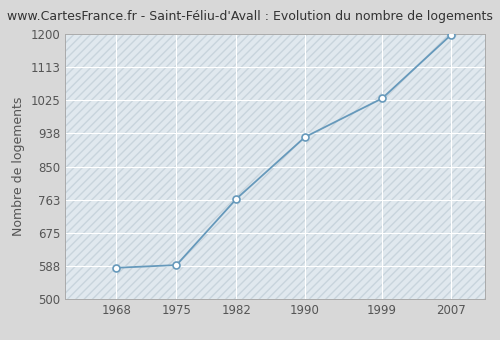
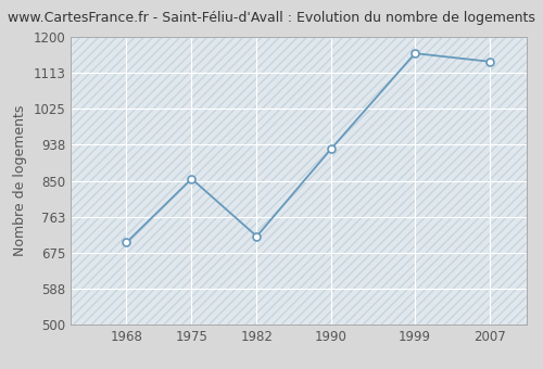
1968: 583 -> 700
1975: 590 -> 855
1982: 765 -> 715
1999: 1030 -> 1160
2007: 1197 -> 1140
